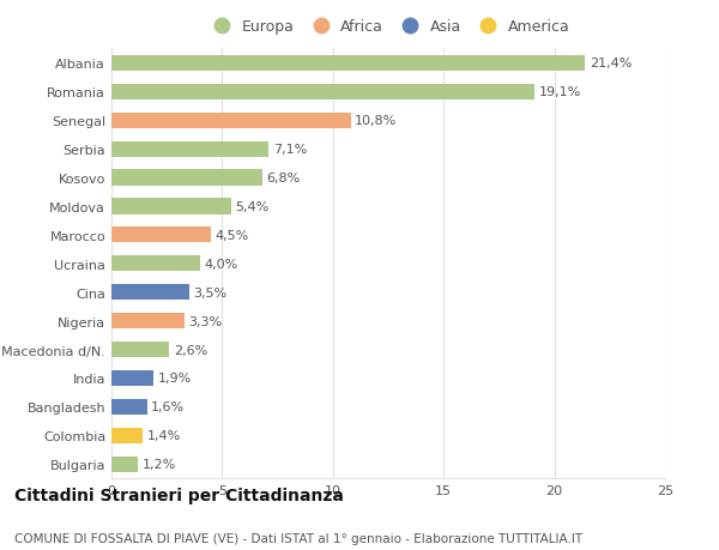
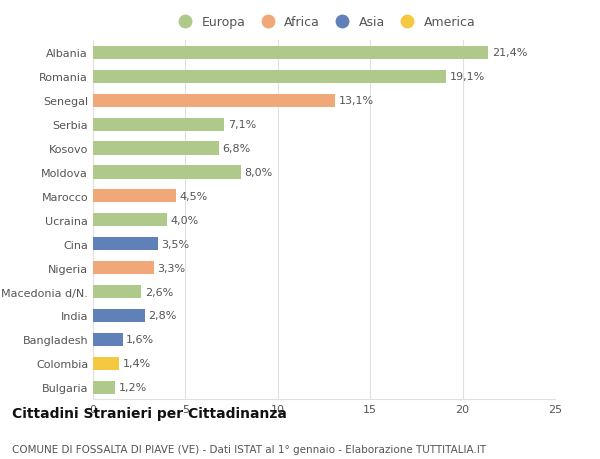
Senegal: 10,8% -> 13,1%
Moldova: 5,4% -> 8,0%
India: 1,9% -> 2,8%
